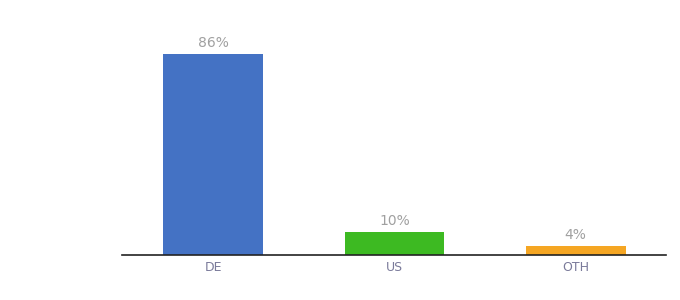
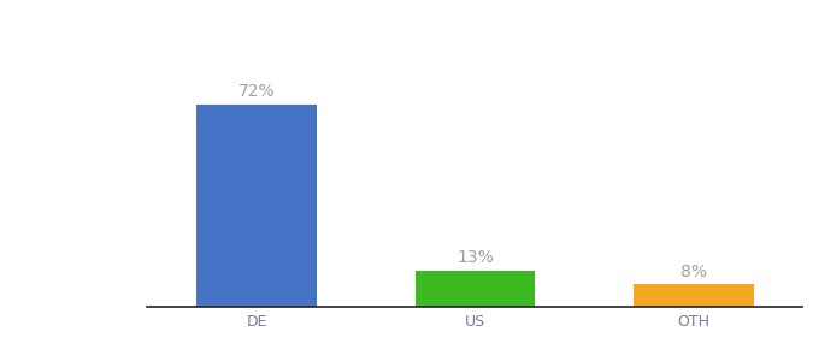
DE: 86% -> 72%
US: 10% -> 13%
OTH: 4% -> 8%
